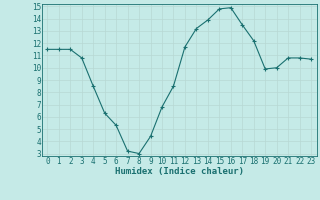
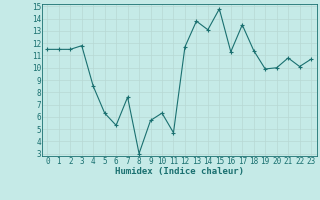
3: 10.8 -> 11.8
7: 3.2 -> 7.6
9: 4.4 -> 5.7
10: 6.8 -> 6.3
11: 8.5 -> 4.7
13: 13.2 -> 13.8
14: 13.9 -> 13.1
16: 14.9 -> 11.3
18: 12.2 -> 11.4
22: 10.8 -> 10.1
